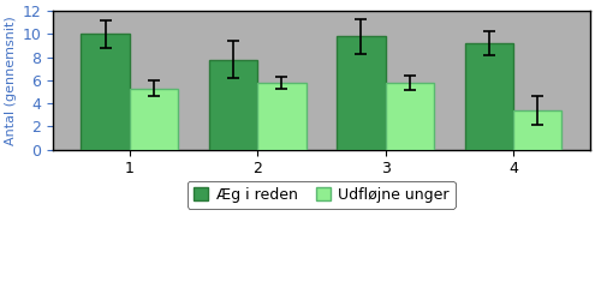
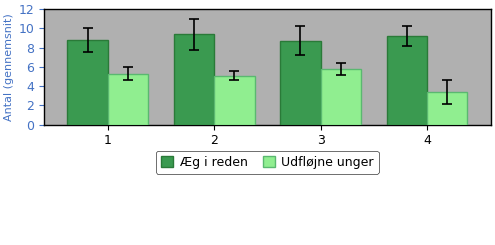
Æg i reden/1: 10.0 -> 8.8
Æg i reden/2: 7.8 -> 9.4
Udfløjne unger/2: 5.8 -> 5.1
Æg i reden/3: 9.8 -> 8.7
